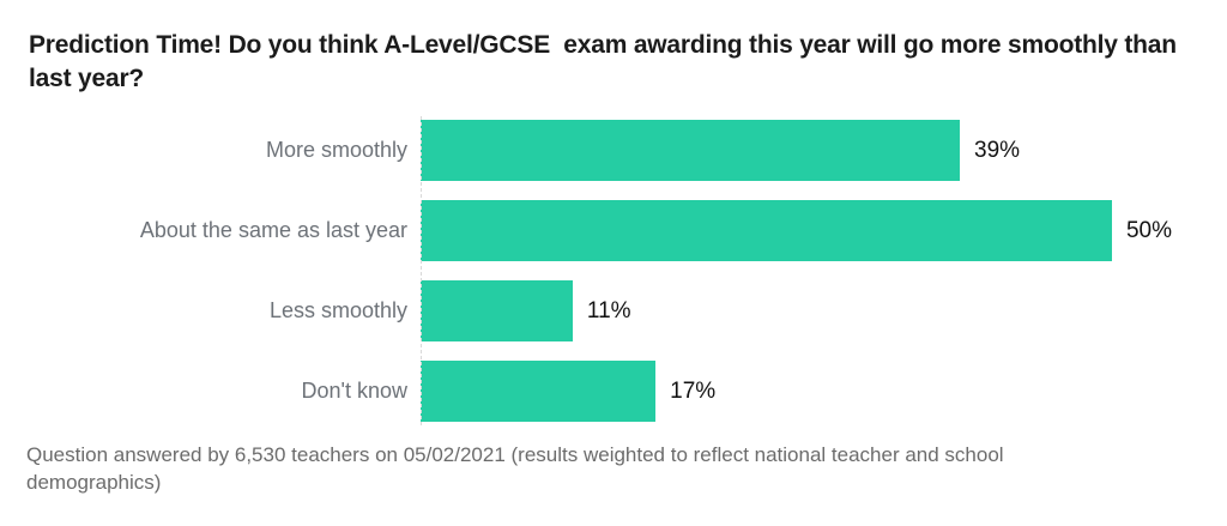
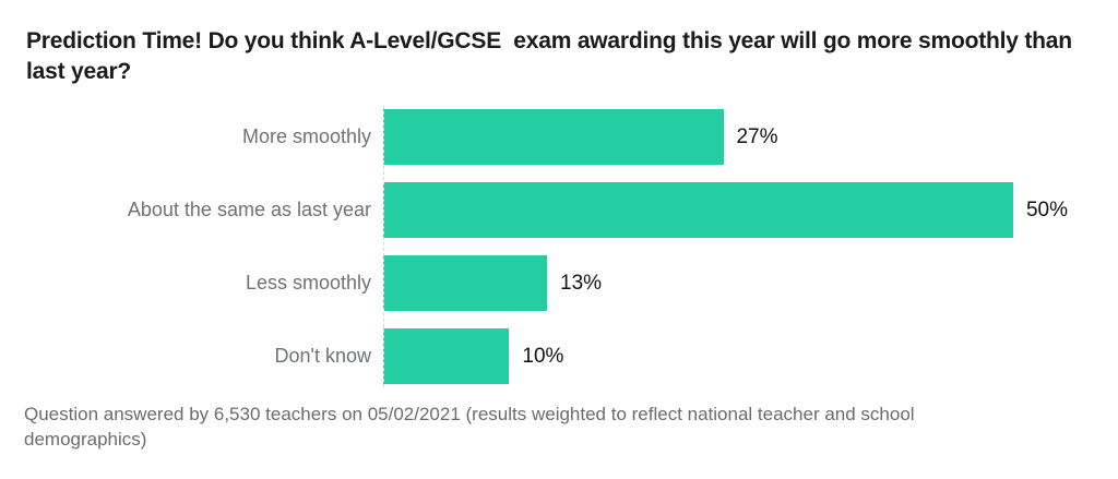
More smoothly: 39% -> 27%
Less smoothly: 11% -> 13%
Don't know: 17% -> 10%
